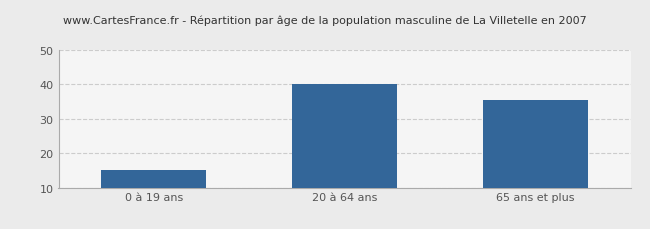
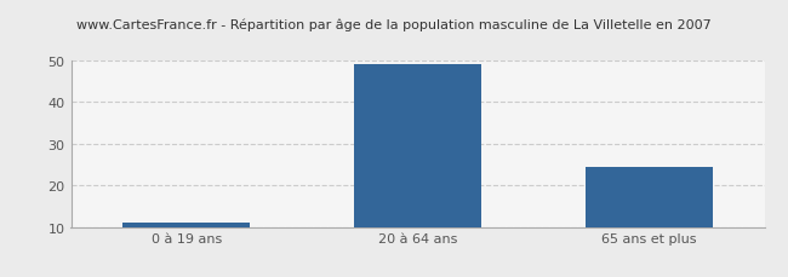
0 à 19 ans: 15.0 -> 11.0
20 à 64 ans: 40.0 -> 49.0
65 ans et plus: 35.5 -> 24.5
